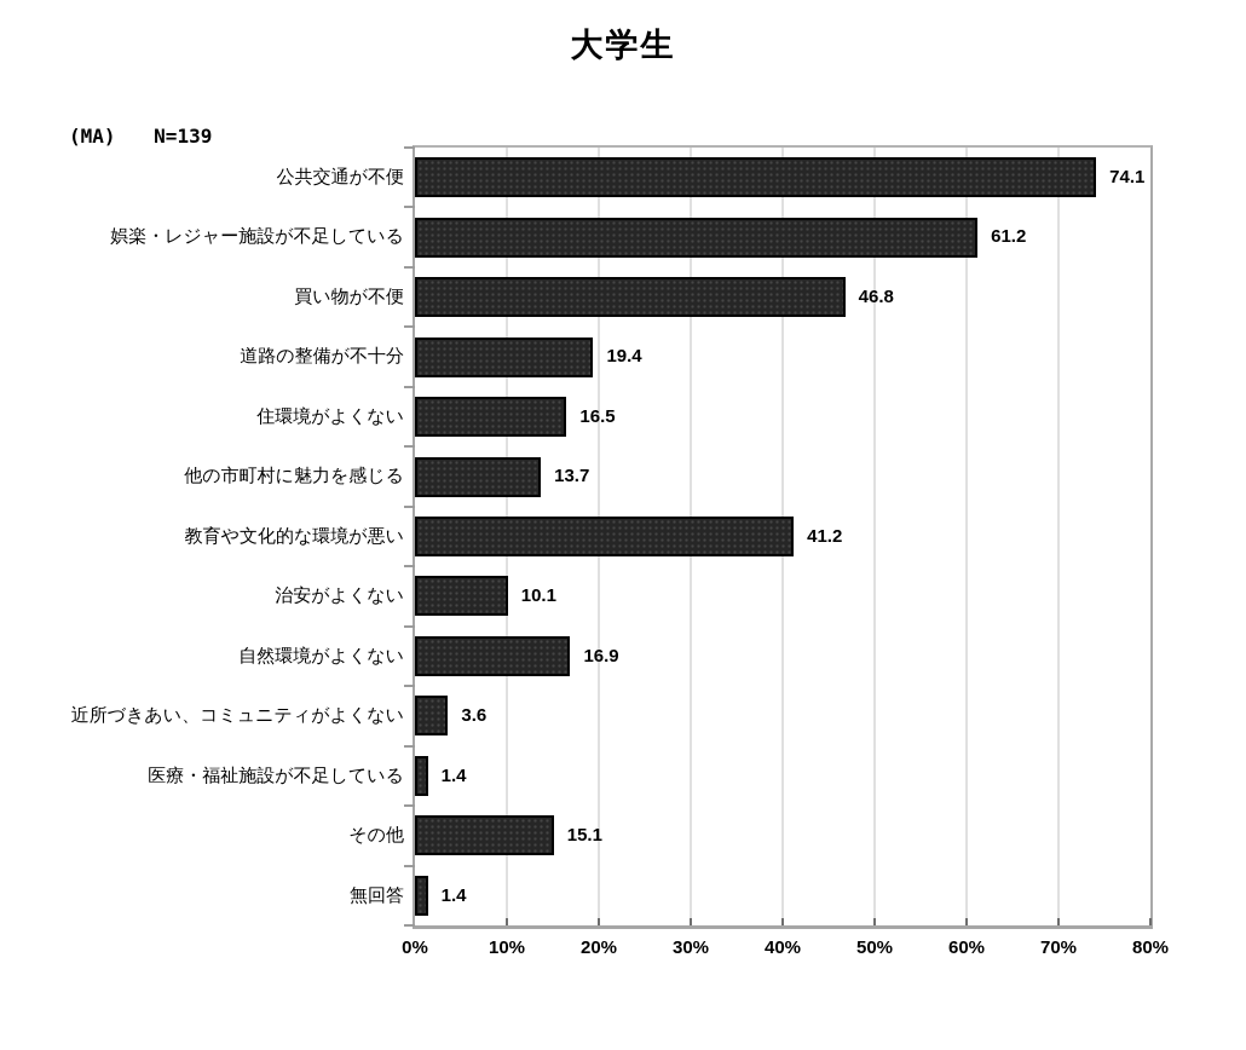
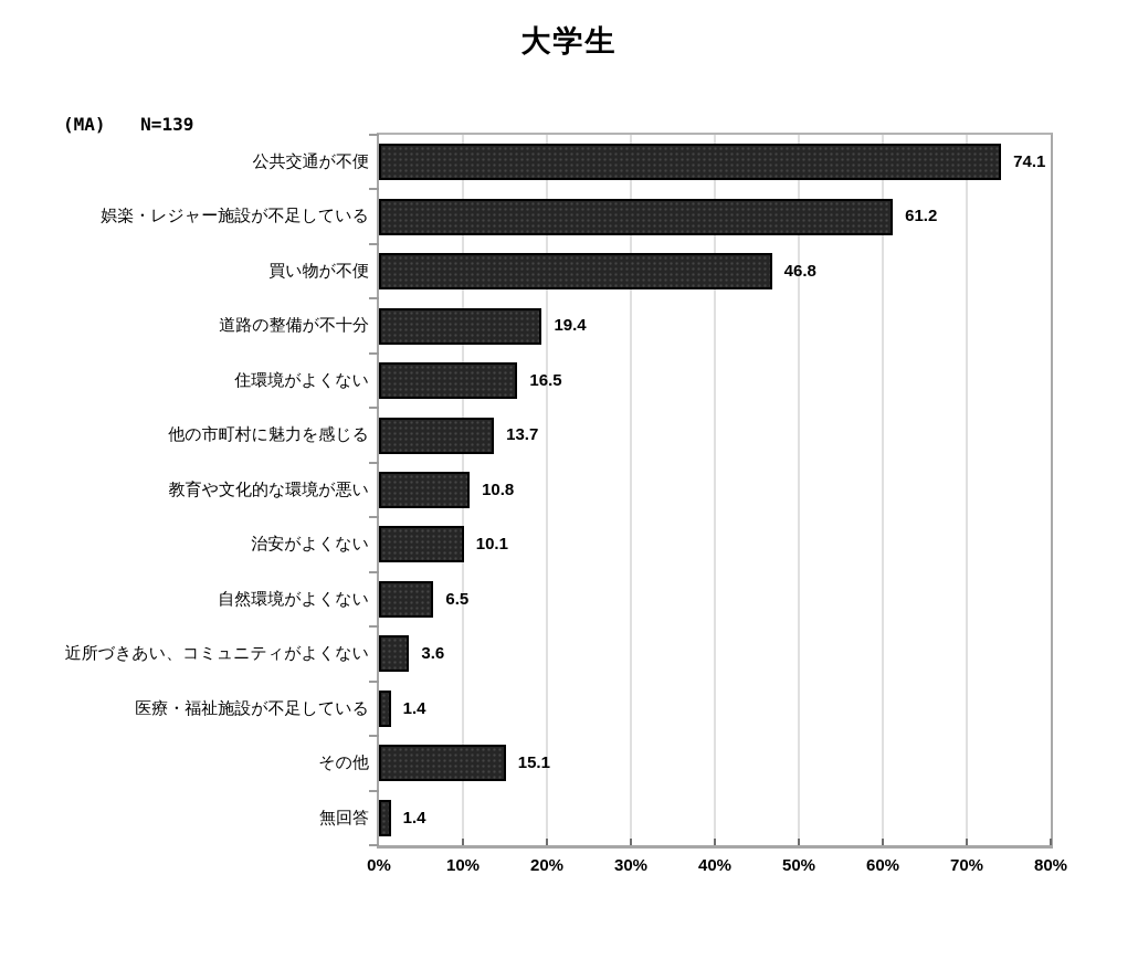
教育や文化的な環境が悪い: 41.2 -> 10.8
自然環境がよくない: 16.9 -> 6.5
